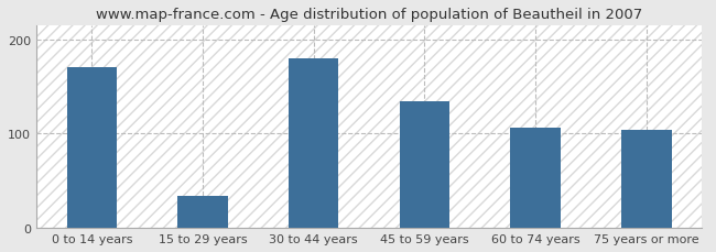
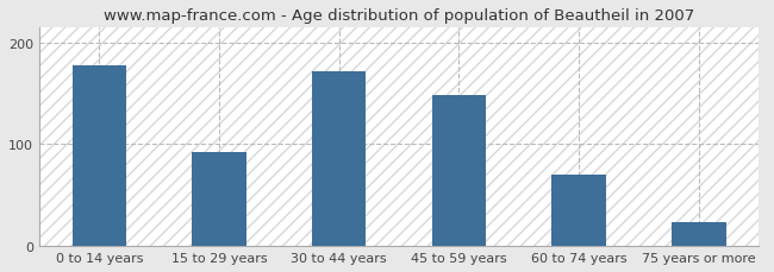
0 to 14 years: 170 -> 178
15 to 29 years: 34 -> 92
30 to 44 years: 180 -> 172
45 to 59 years: 134 -> 148
60 to 74 years: 106 -> 70
75 years or more: 104 -> 24
